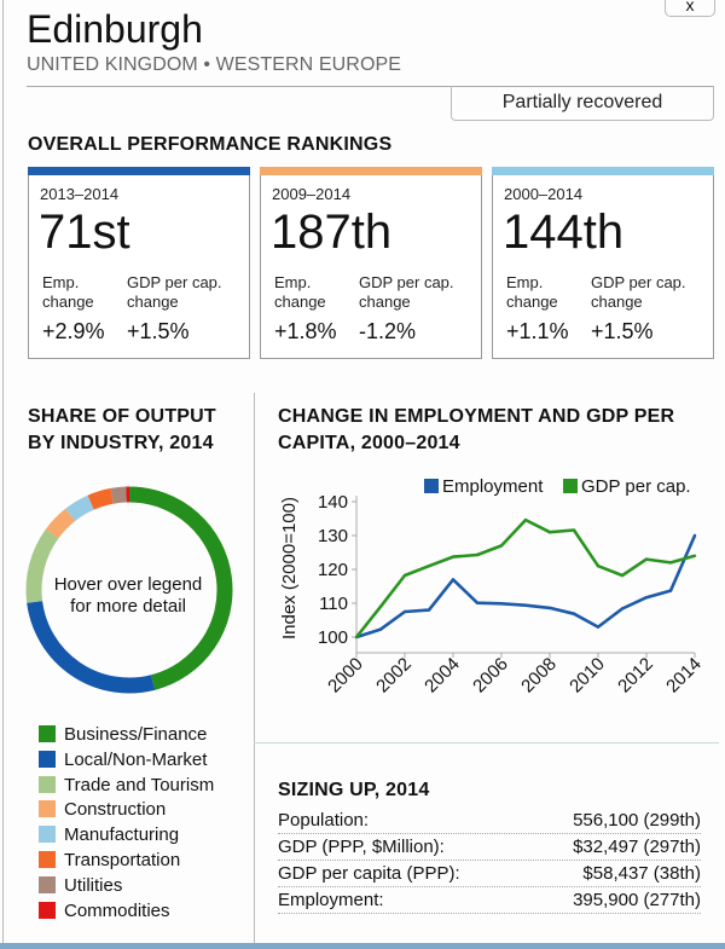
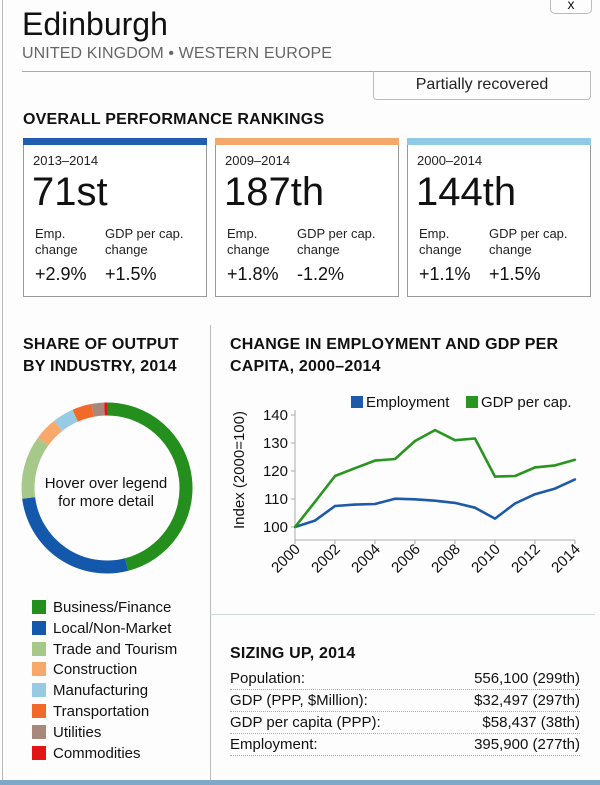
Employment/2004: 117 -> 108
GDP per cap./2006: 127 -> 131
GDP per cap./2010: 121 -> 118
GDP per cap./2012: 123 -> 121
Employment/2014: 130 -> 117
